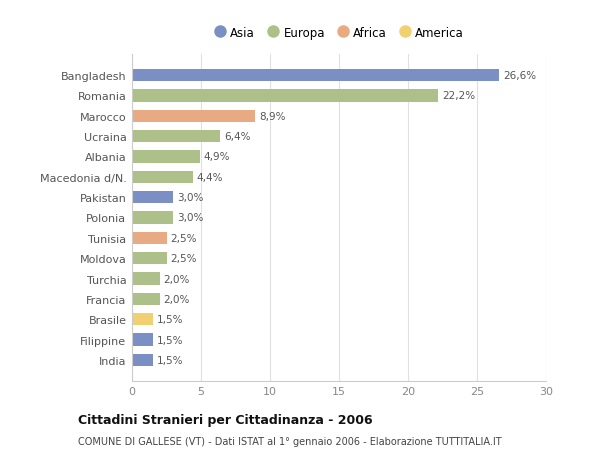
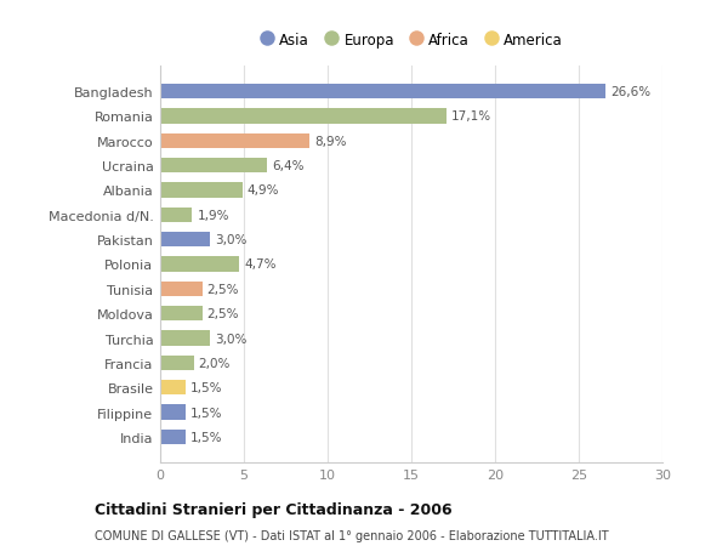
Romania: 22,2% -> 17,1%
Macedonia d/N.: 4,4% -> 1,9%
Polonia: 3,0% -> 4,7%
Turchia: 2,0% -> 3,0%
